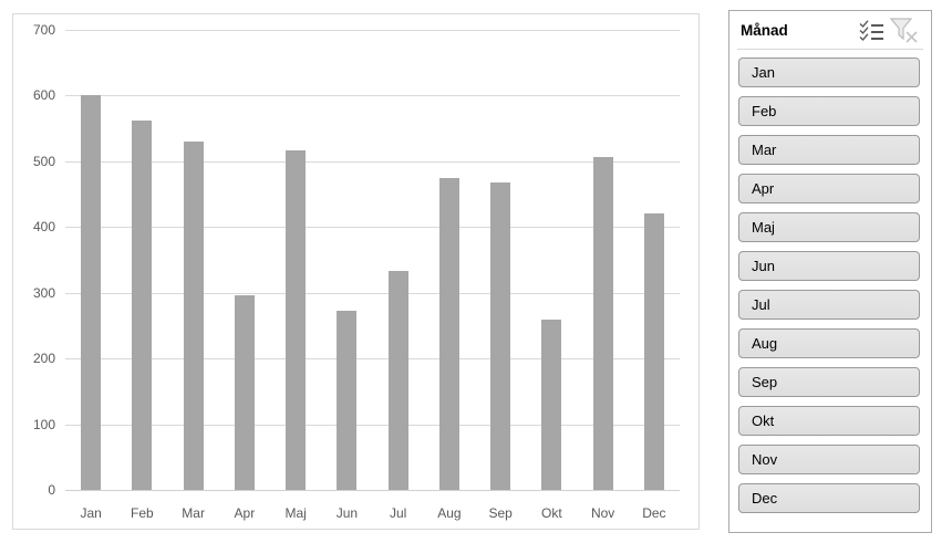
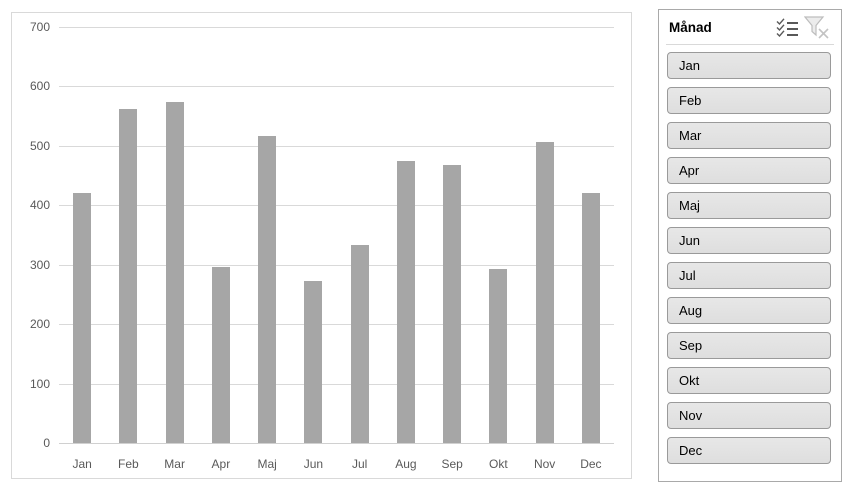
Jan: 600 -> 420
Mar: 530 -> 570
Okt: 260 -> 290
